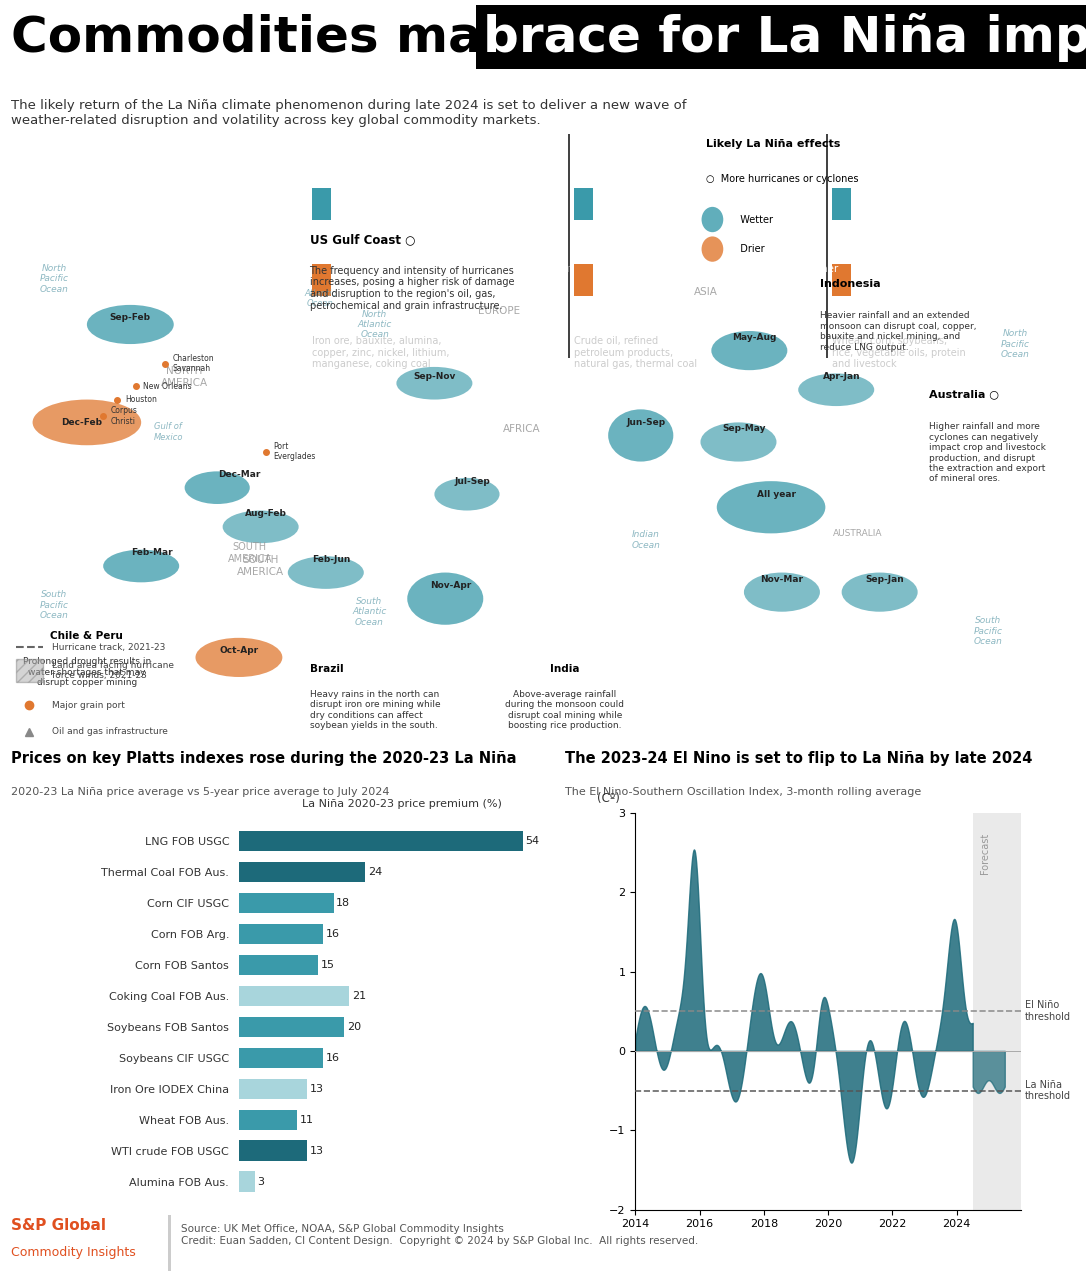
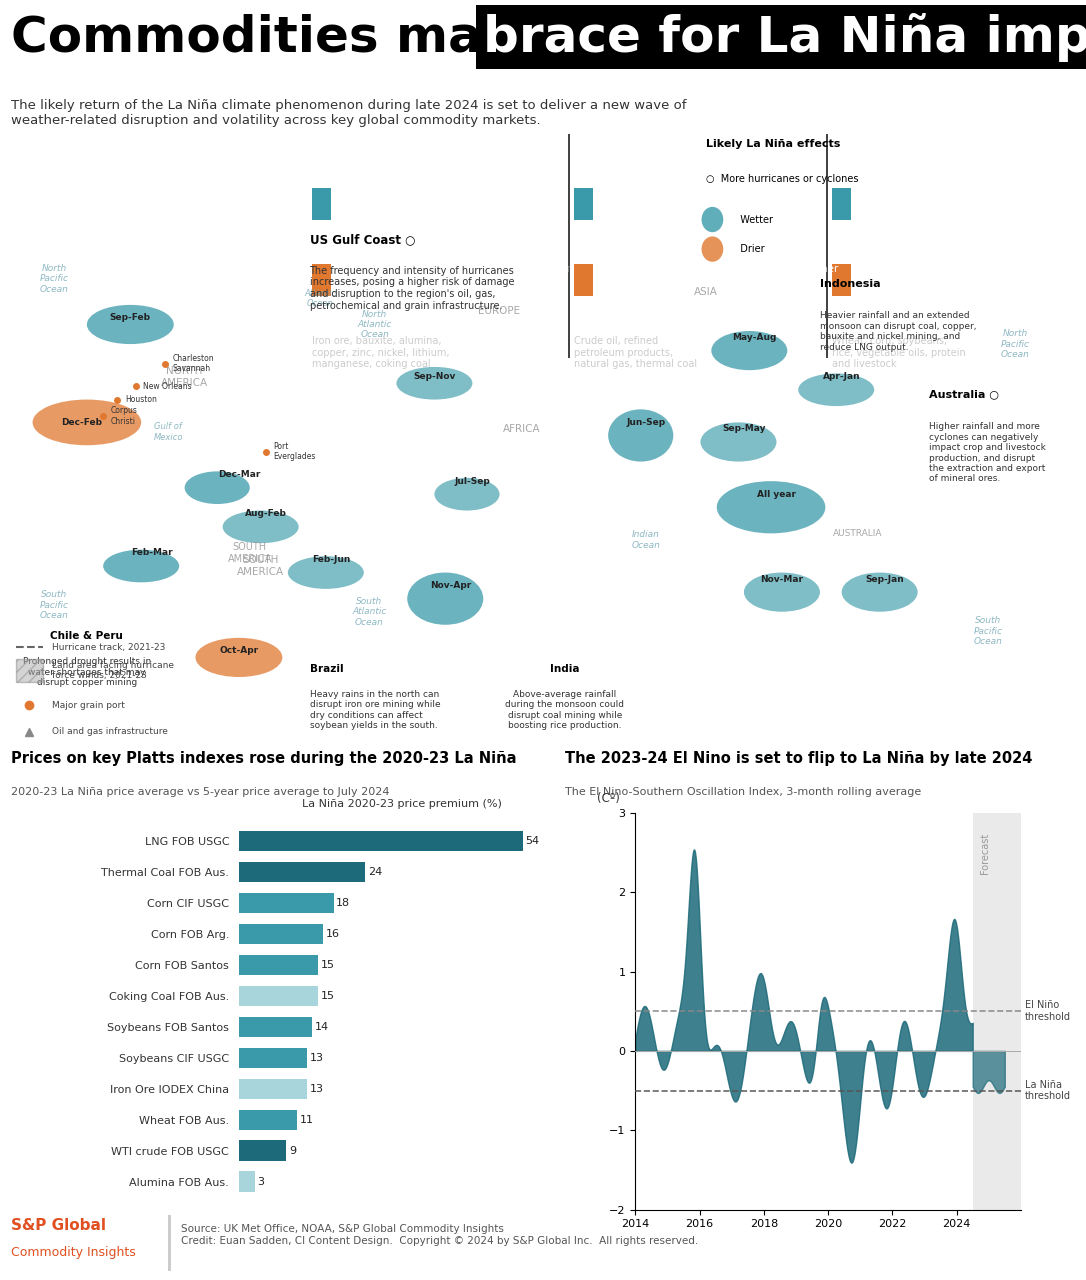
Coking Coal FOB Aus.: 21 -> 15
Soybeans FOB Santos: 20 -> 14
Soybeans CIF USGC: 16 -> 13
WTI crude FOB USGC: 13 -> 9
